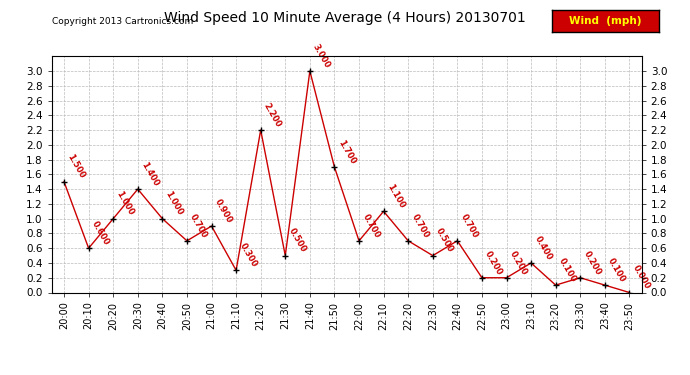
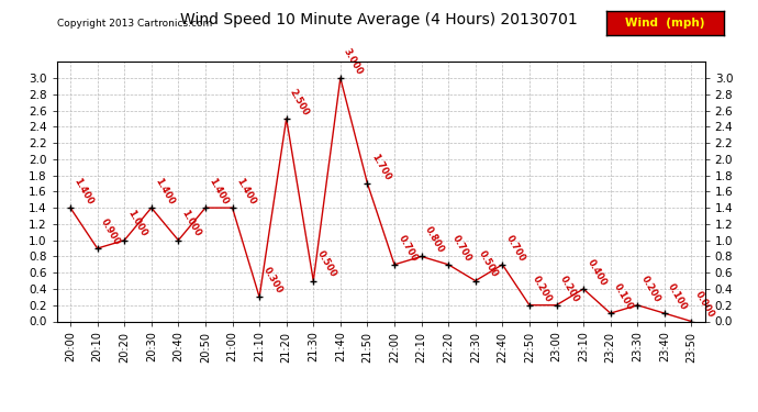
20:00: 1.500 -> 1.400
20:10: 0.600 -> 0.900
20:50: 0.700 -> 1.400
21:00: 0.900 -> 1.400
21:20: 2.200 -> 2.500
22:10: 1.100 -> 0.800
